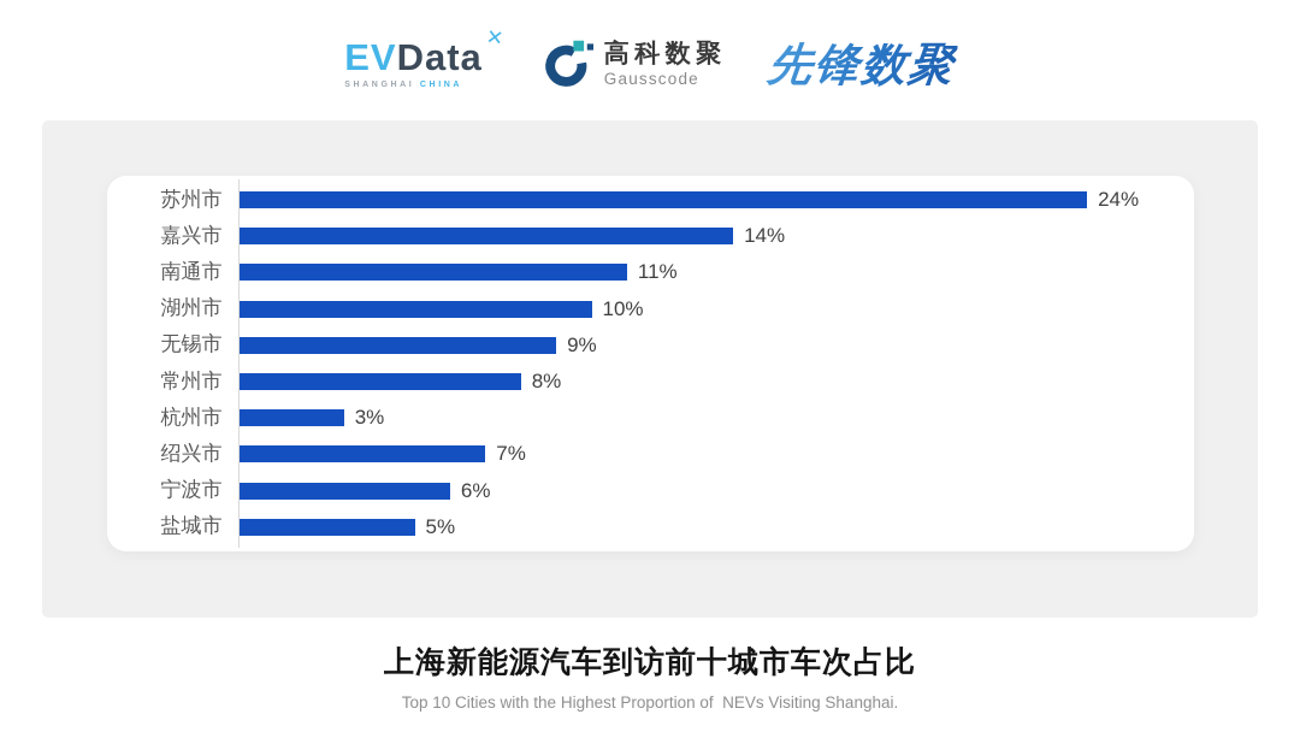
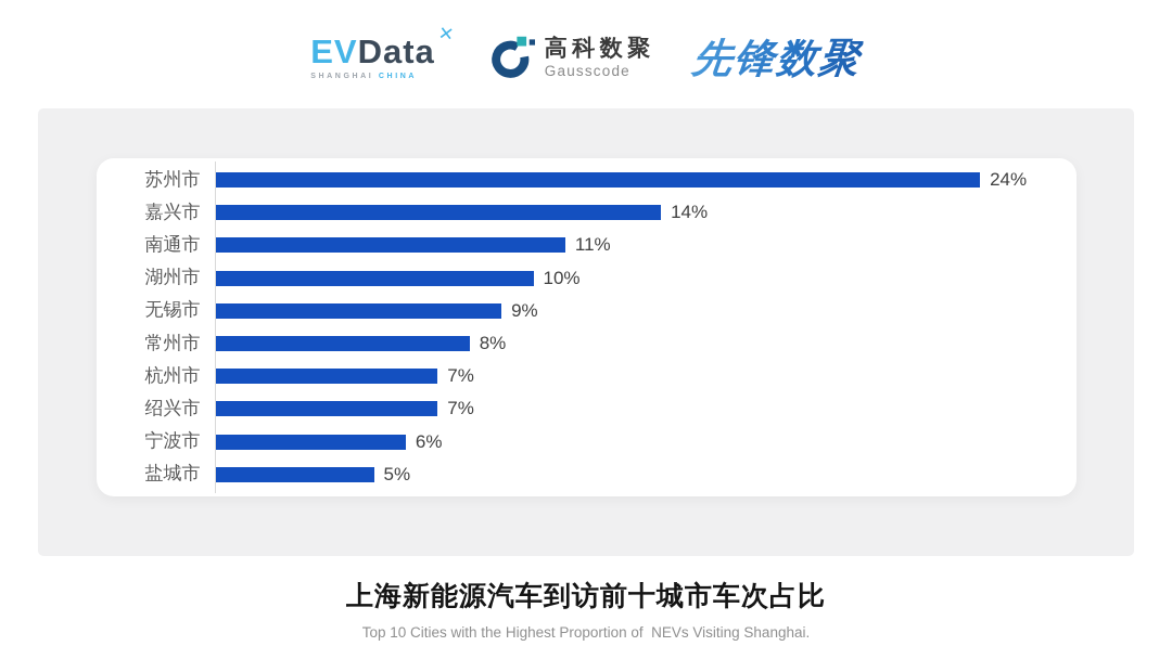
杭州市: 3% -> 7%
